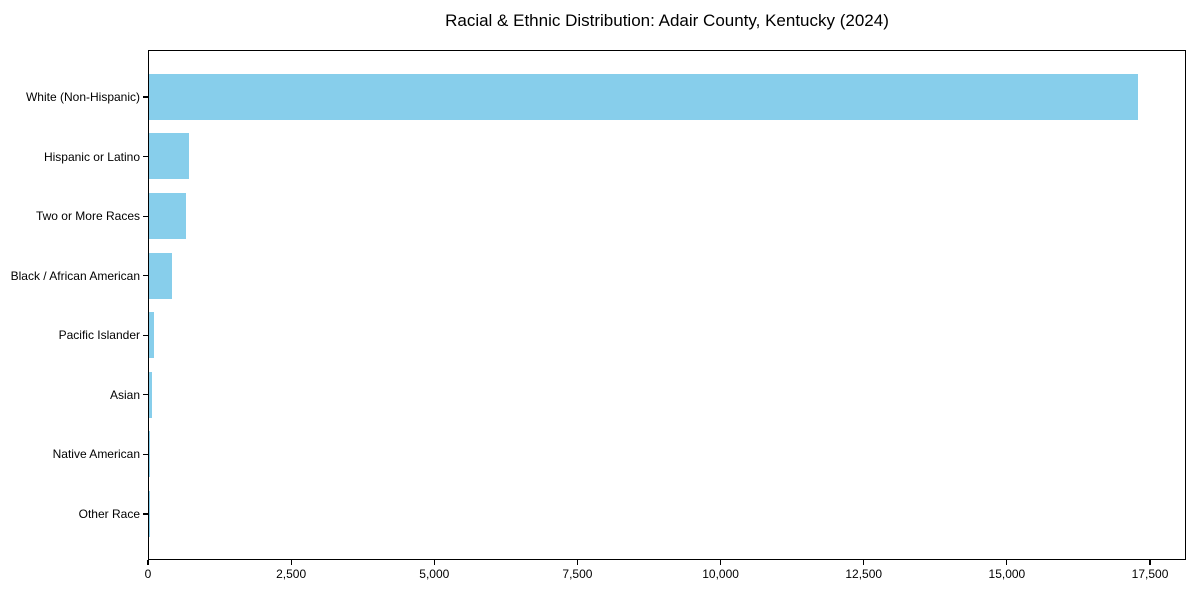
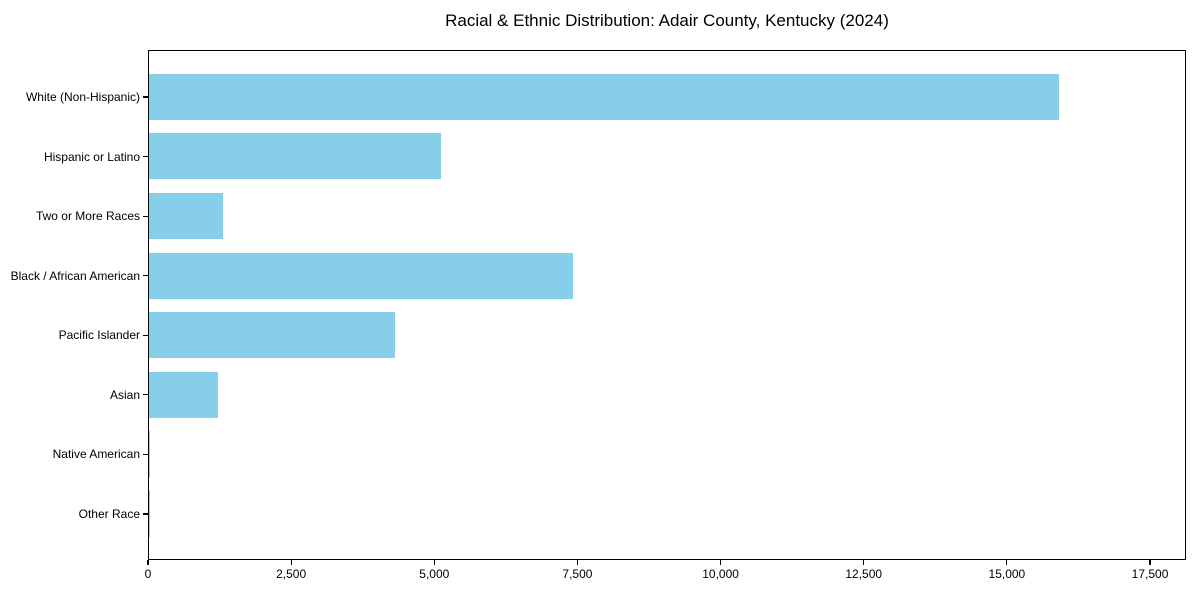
White (Non-Hispanic): 17300 -> 15900
Hispanic or Latino: 700 -> 5100
Two or More Races: 600 -> 1300
Black / African American: 400 -> 7400
Pacific Islander: 100 -> 4300
Asian: 100 -> 1200
